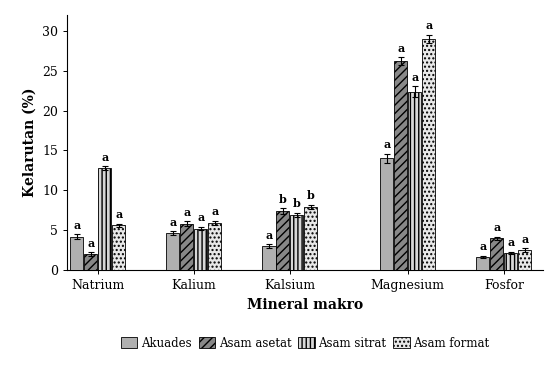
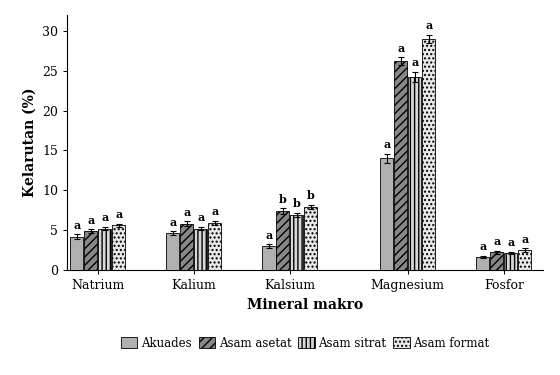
Asam asetat/Natrium: 2.0 -> 4.9
Asam sitrat/Natrium: 12.8 -> 5.2
Asam sitrat/Magnesium: 22.4 -> 24.2
Asam asetat/Fosfor: 4.0 -> 2.2
